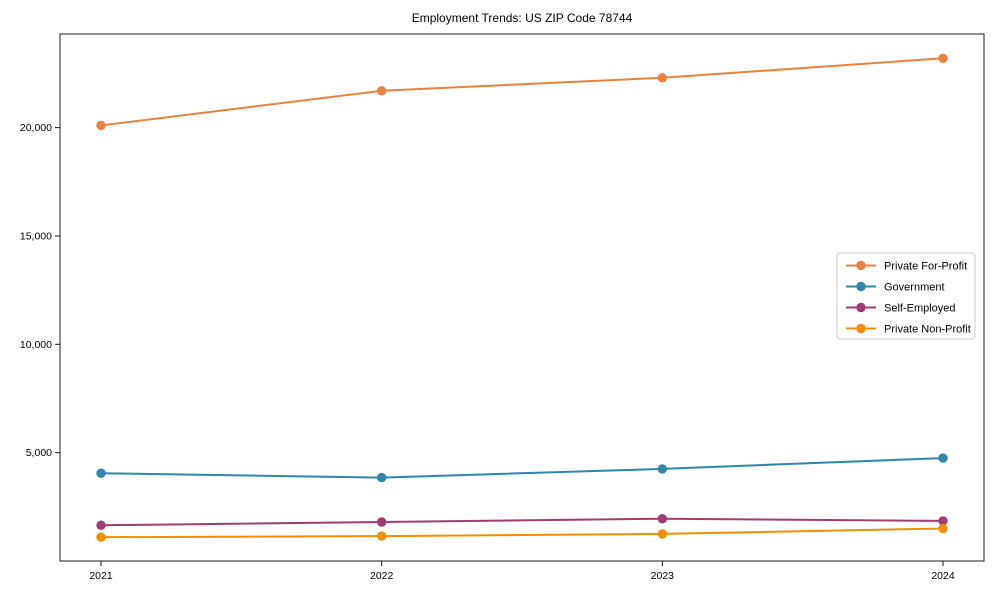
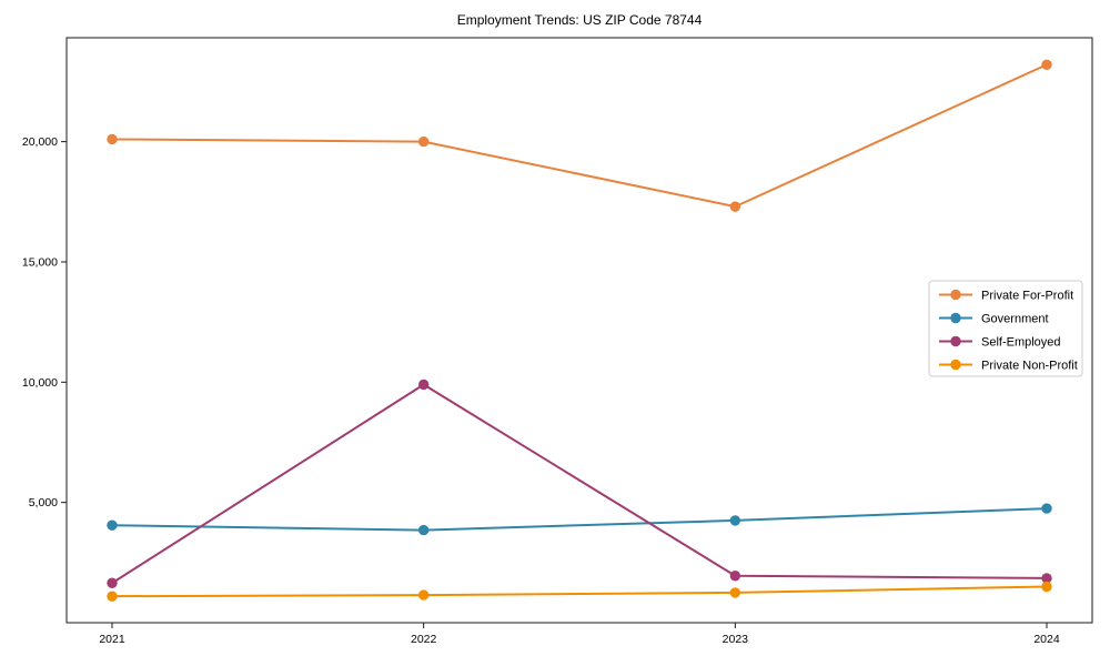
Private For-Profit/2022: 21700 -> 20000
Self-Employed/2022: 1800 -> 9900
Private For-Profit/2023: 22300 -> 17300
